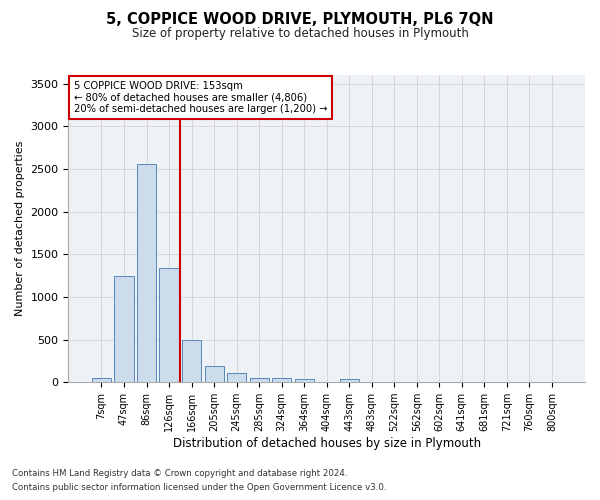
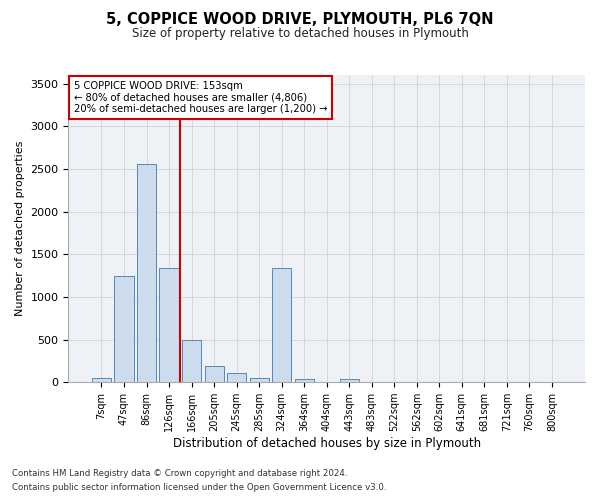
324sqm: 40 -> 1340
